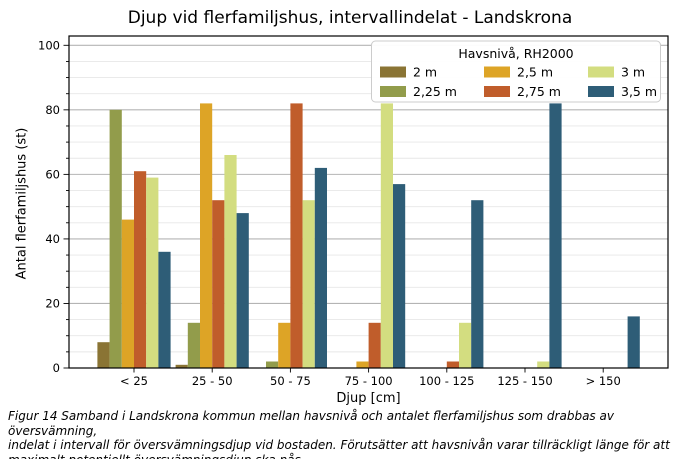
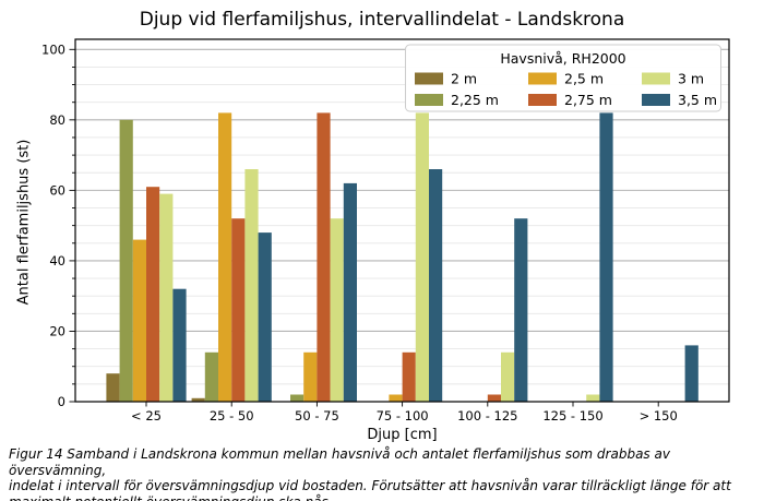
3,5 m/< 25: 36 -> 32
3,5 m/75 - 100: 57 -> 66
